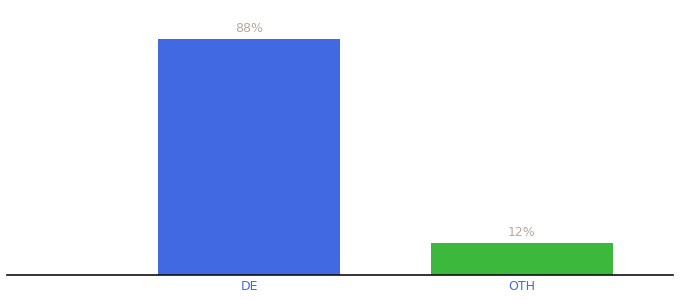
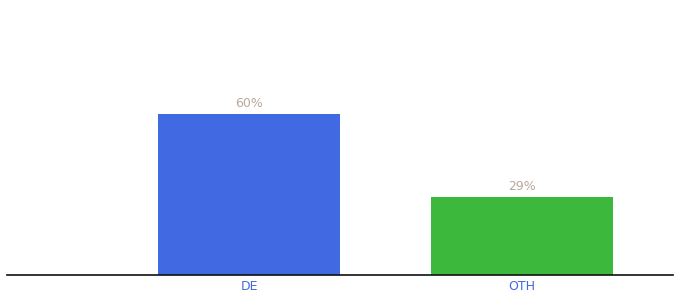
DE: 88% -> 60%
OTH: 12% -> 29%
